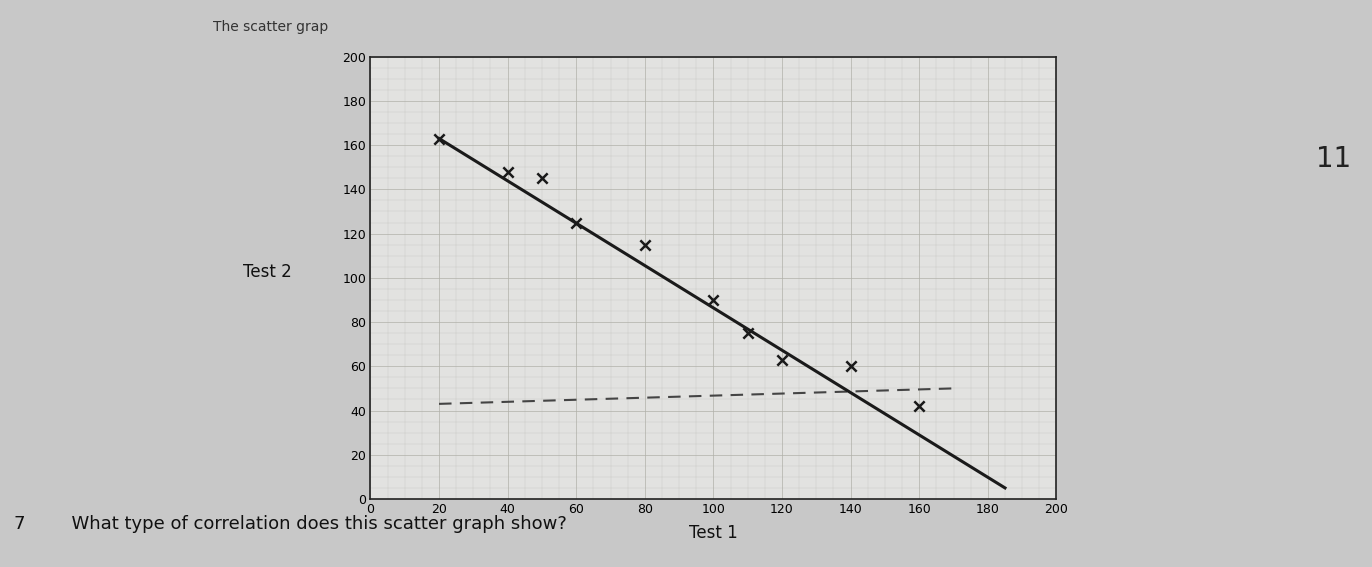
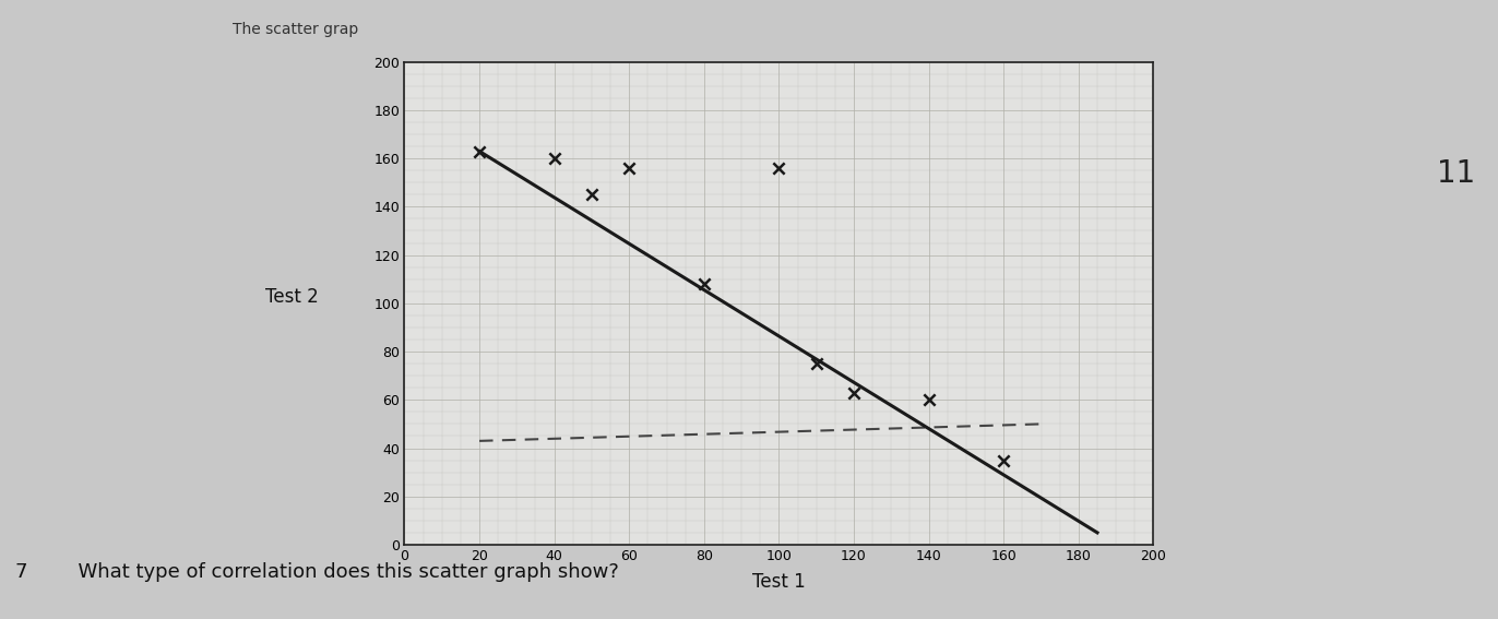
40: 148 -> 160
60: 125 -> 156
80: 115 -> 108
100: 90 -> 156
160: 42 -> 35
